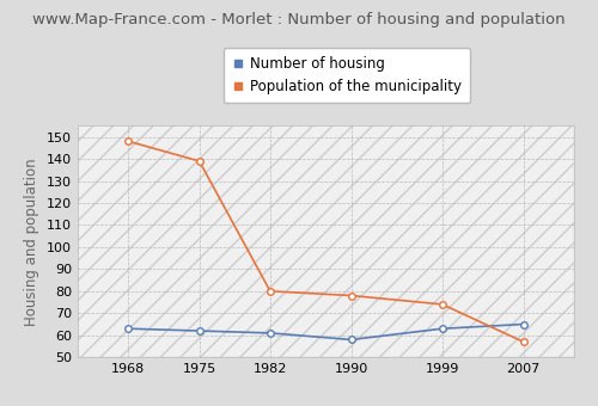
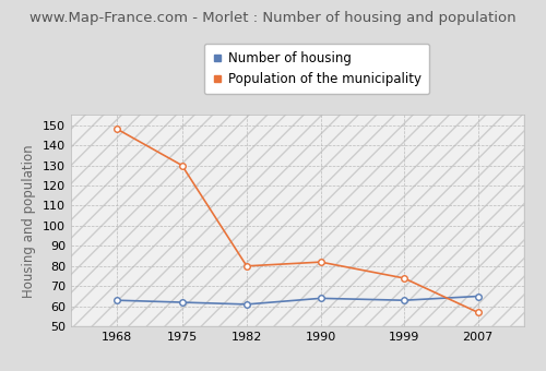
Population of the municipality/1975: 139 -> 130
Number of housing/1990: 58 -> 64
Population of the municipality/1990: 78 -> 82
